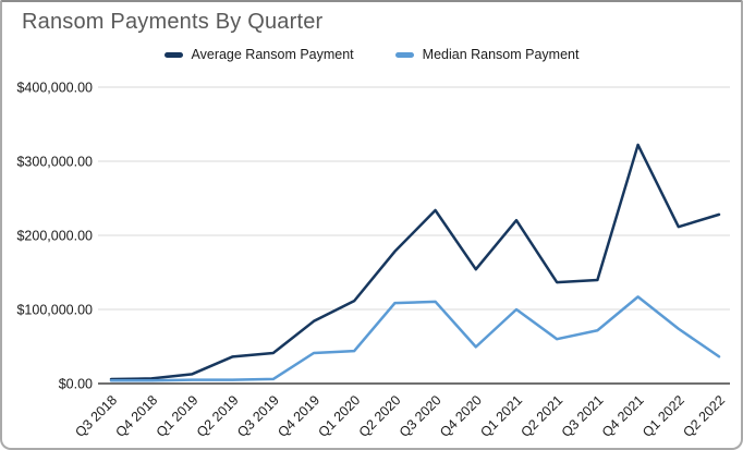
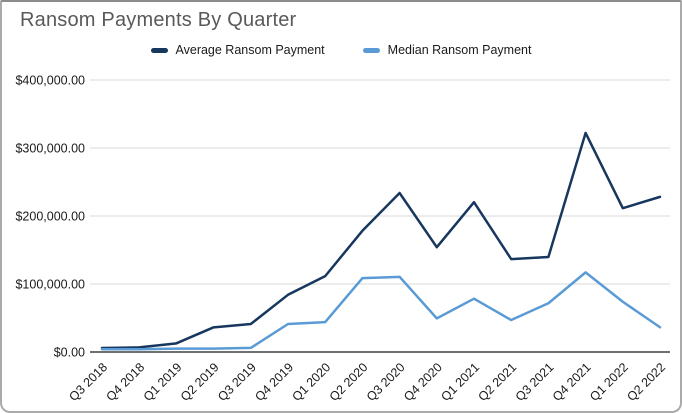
Median Ransom Payment/Q1 2021: $100000 -> $80000
Median Ransom Payment/Q2 2021: $60000 -> $50000
